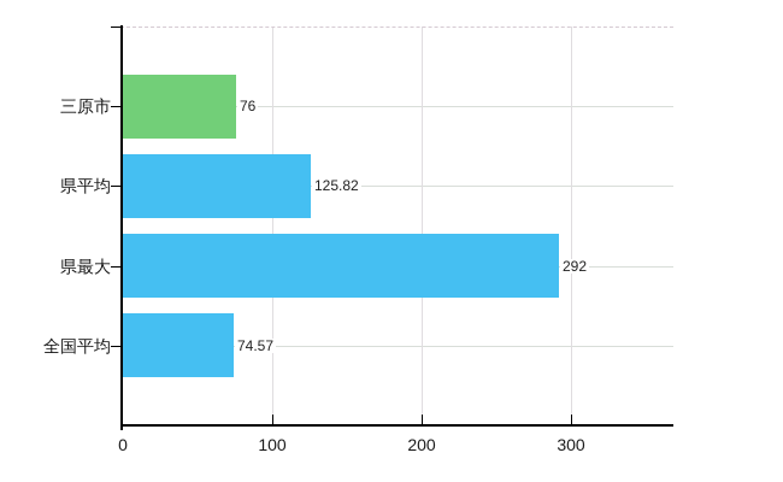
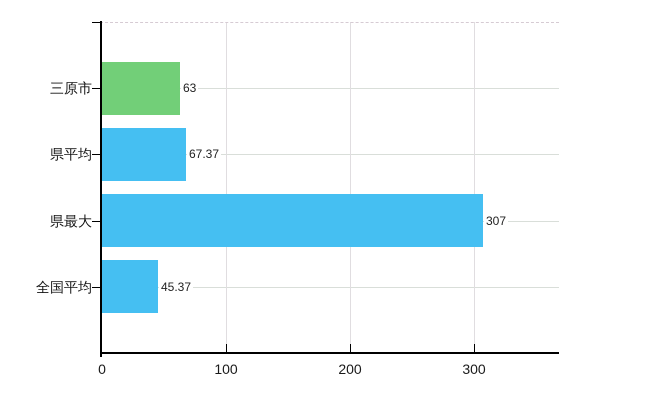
三原市: 76 -> 63
県平均: 125.82 -> 67.37
県最大: 292 -> 307
全国平均: 74.57 -> 45.37
